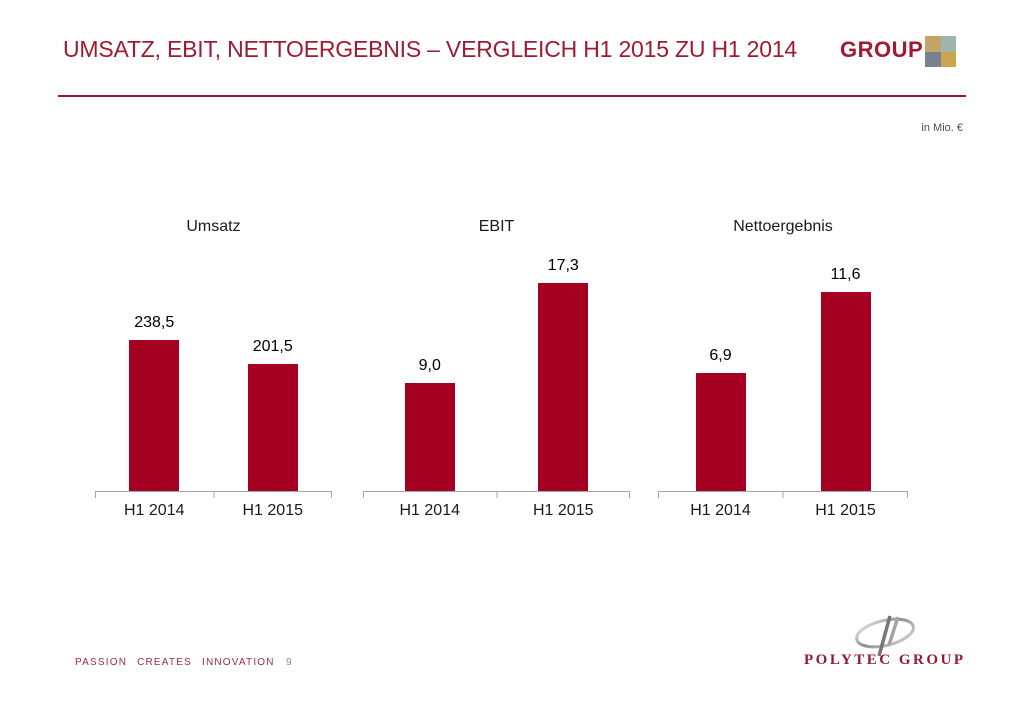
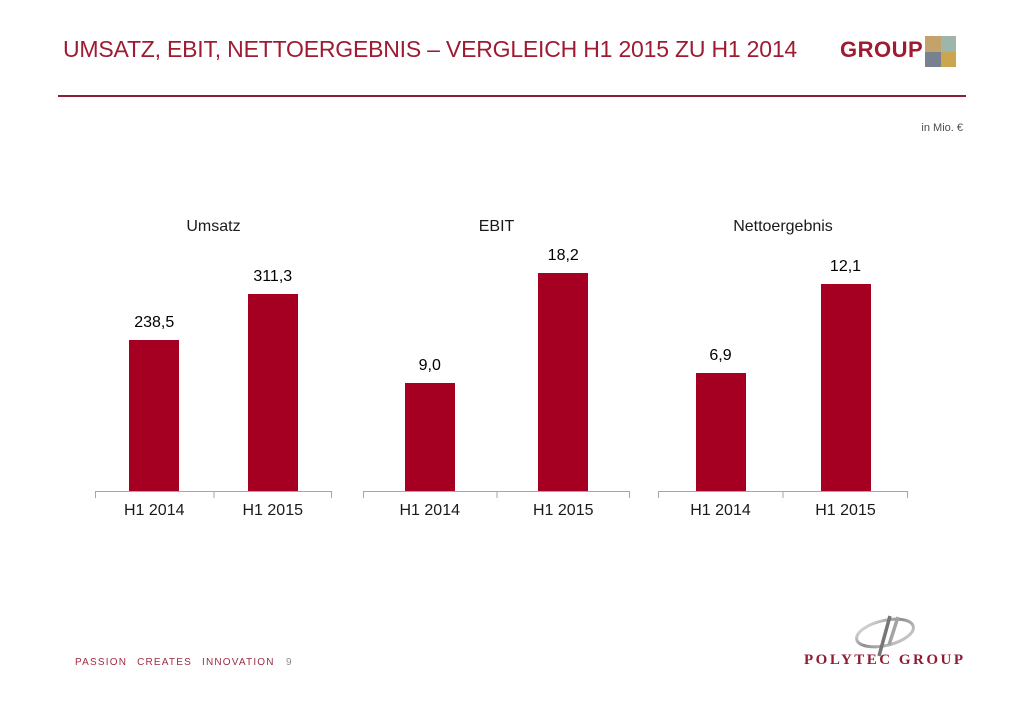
Umsatz/H1 2015: 201,5 -> 311,3
EBIT/H1 2015: 17,3 -> 18,2
Nettoergebnis/H1 2015: 11,6 -> 12,1
